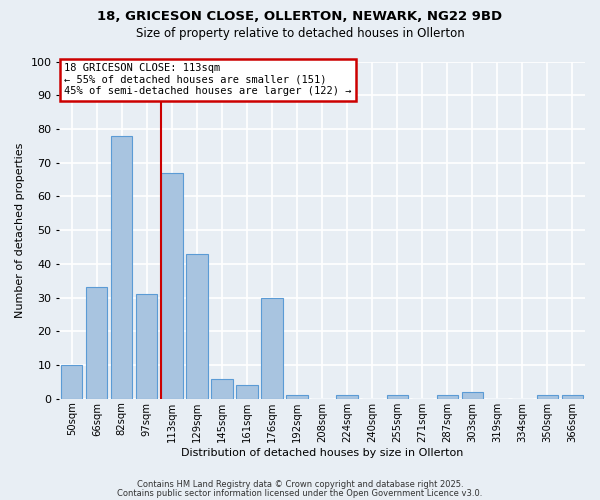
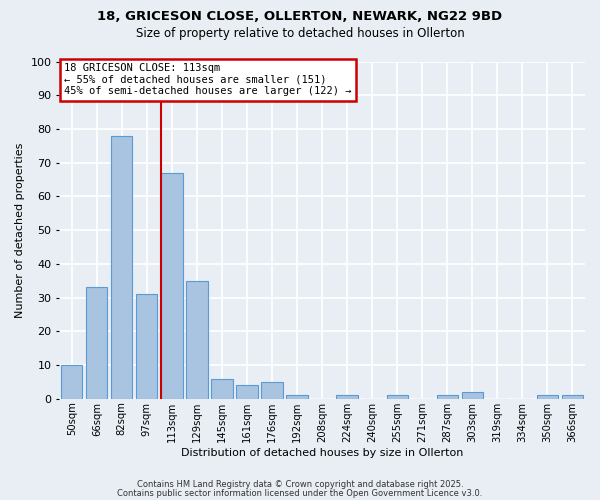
129sqm: 43 -> 35
176sqm: 30 -> 5
